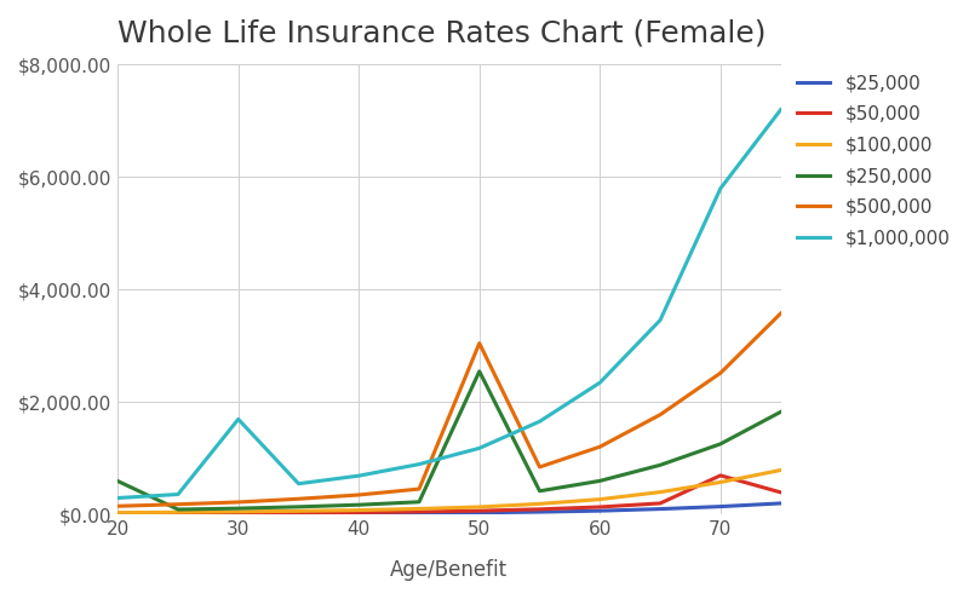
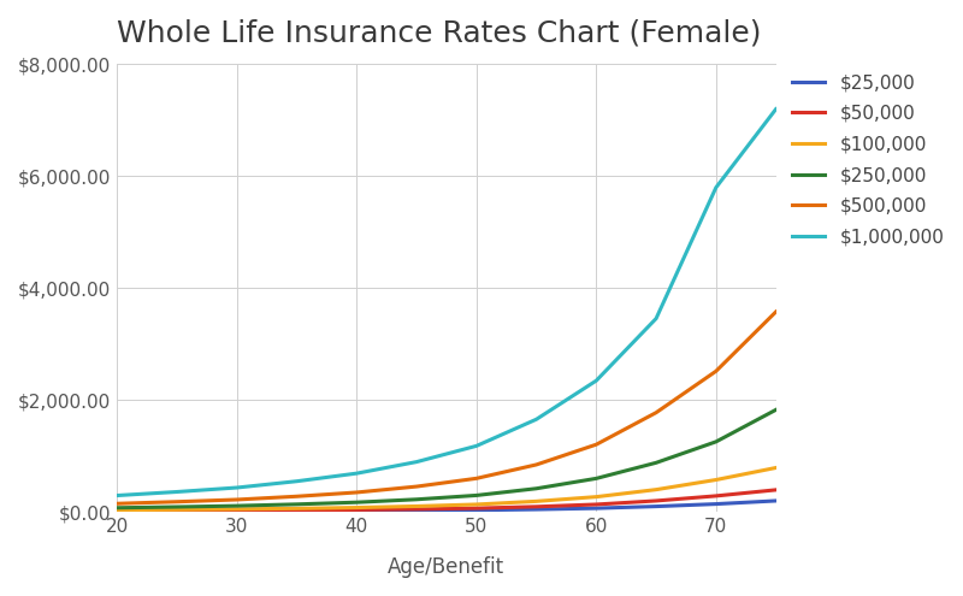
$250,000/20: $600 -> $80
$1,000,000/30: $1,700 -> $440
$250,000/50: $2,550 -> $300
$500,000/50: $3,050 -> $600
$50,000/70: $700 -> $290
